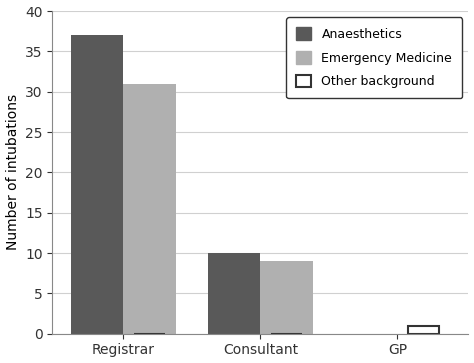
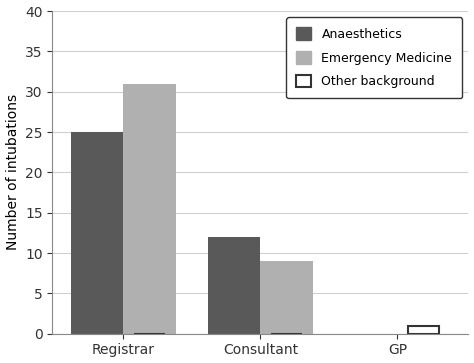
Anaesthetics/Registrar: 37 -> 25
Anaesthetics/Consultant: 10 -> 12
